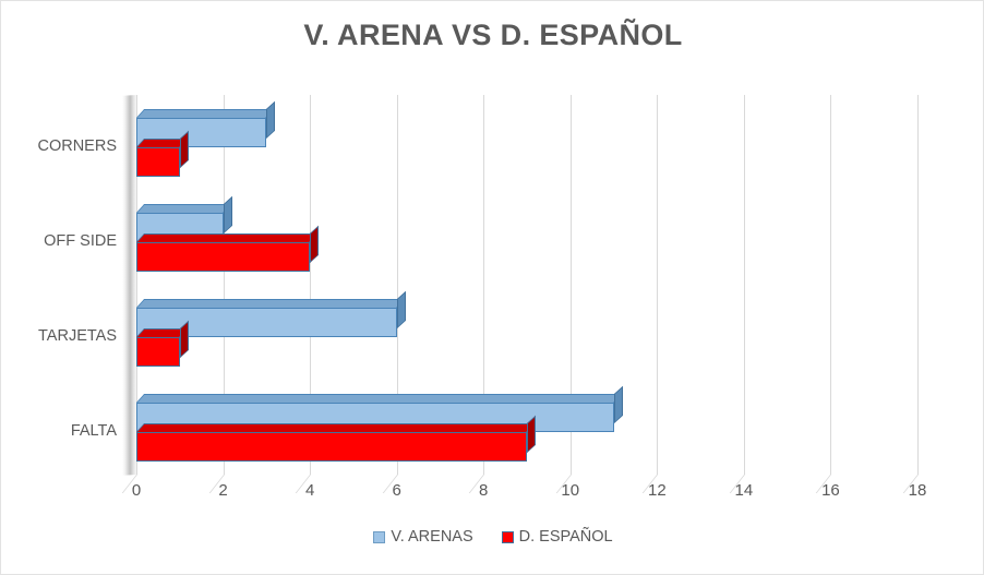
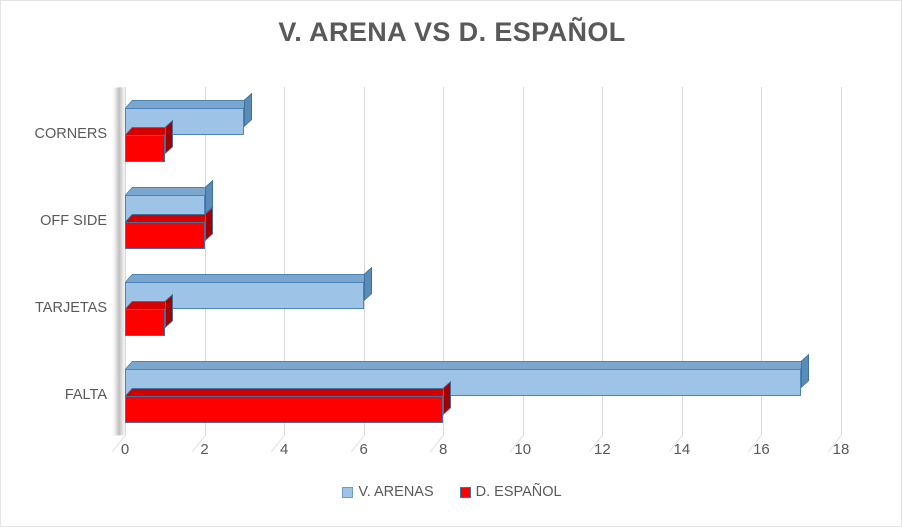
V. ARENAS/FALTA: 11 -> 17
D. ESPAÑOL/FALTA: 9 -> 8
D. ESPAÑOL/OFF SIDE: 4 -> 2
